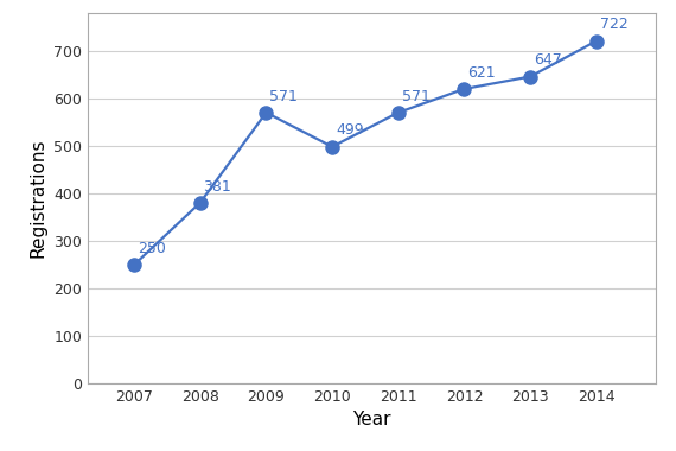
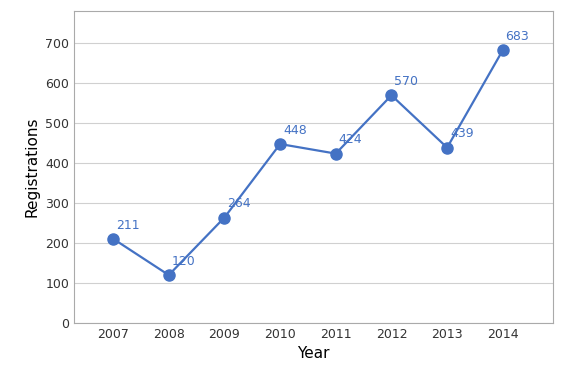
2007: 250 -> 211
2008: 381 -> 120
2009: 571 -> 264
2010: 499 -> 448
2011: 571 -> 424
2012: 621 -> 570
2013: 647 -> 439
2014: 722 -> 683
